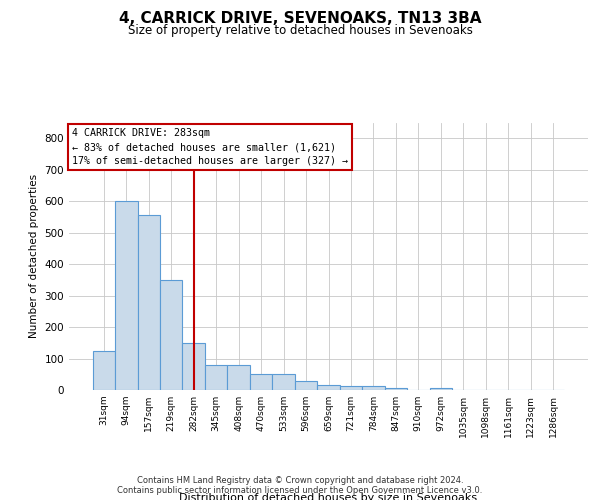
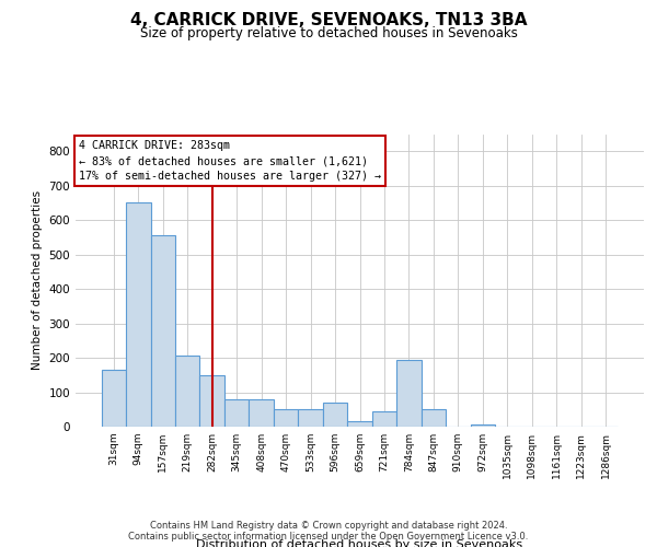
31sqm: 125 -> 165
94sqm: 600 -> 650
219sqm: 348 -> 205
596sqm: 30 -> 70
721sqm: 13 -> 45
784sqm: 13 -> 195
847sqm: 6 -> 50
